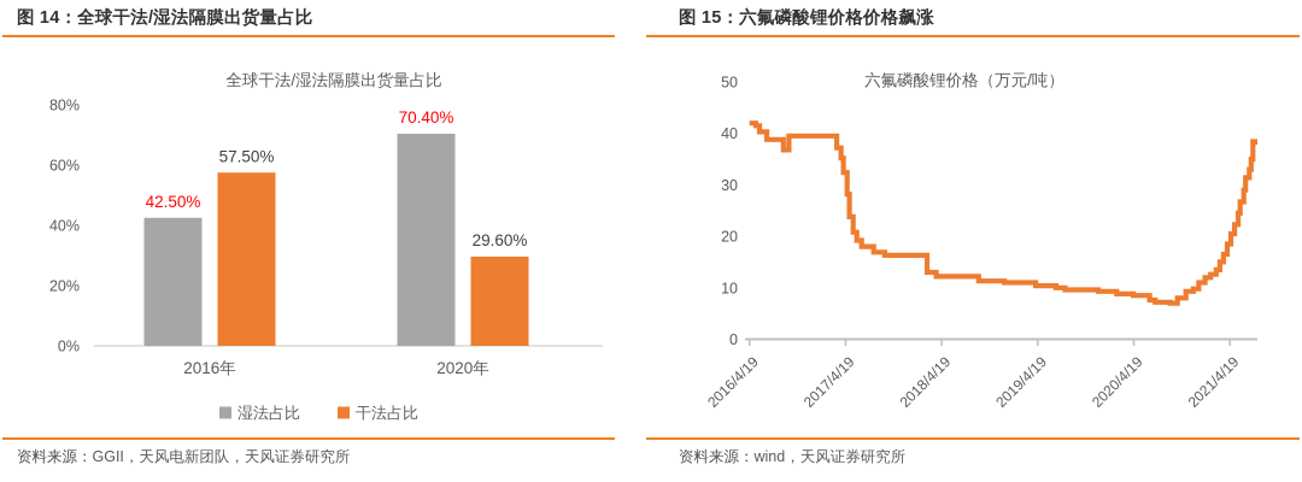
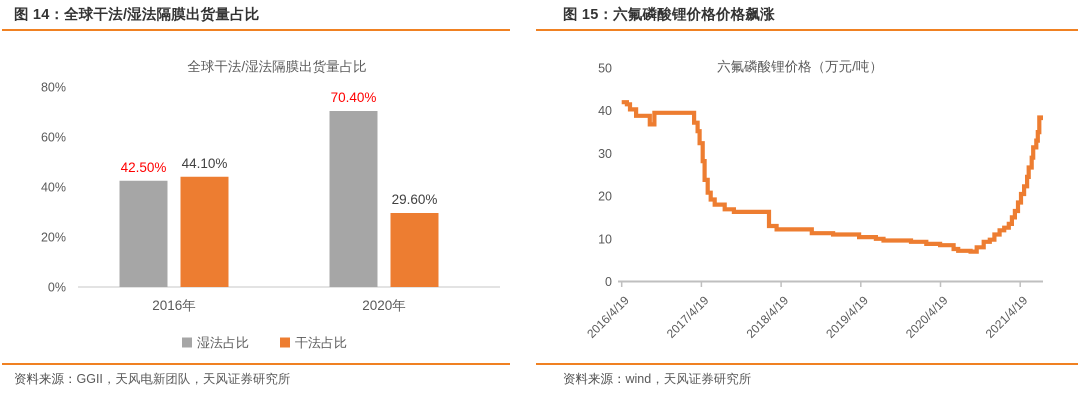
全球干法/湿法隔膜出货量占比/干法占比/2016年: 57.50% -> 44.10%
